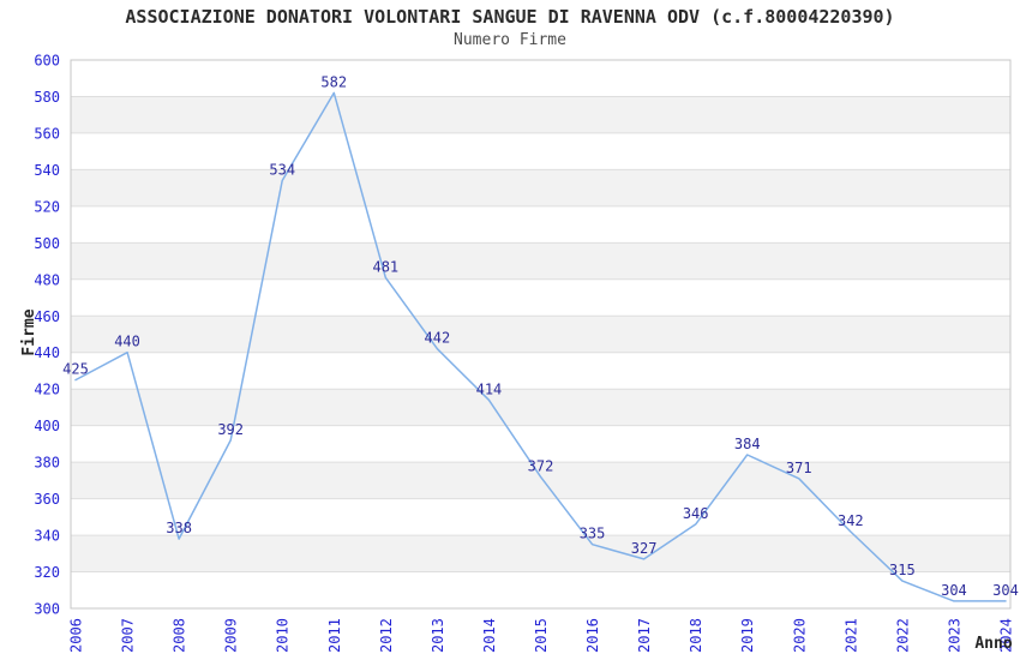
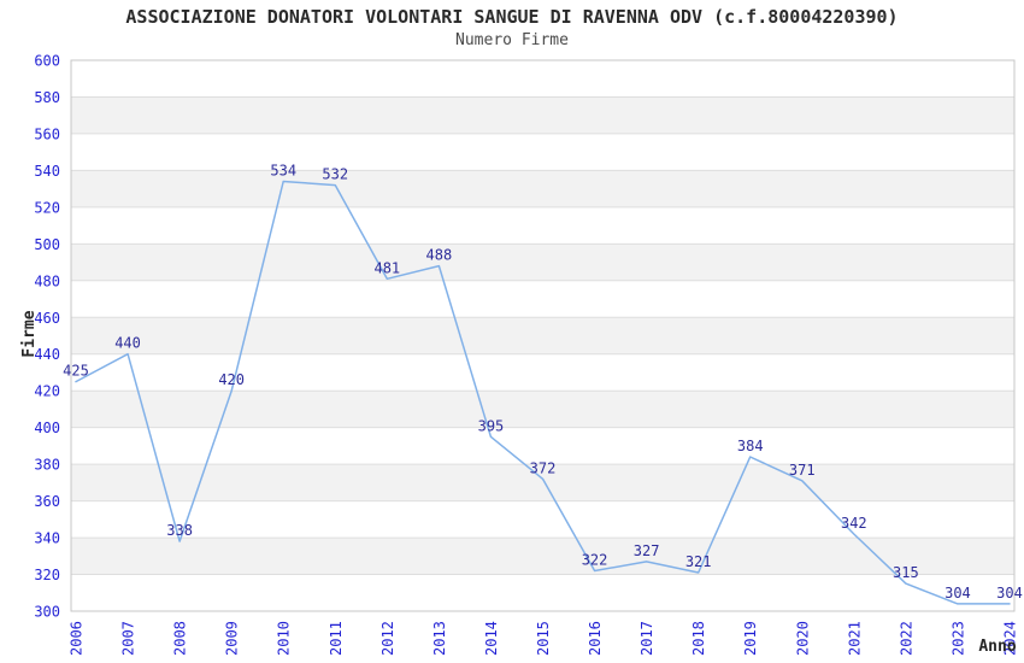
2009: 392 -> 420
2011: 582 -> 532
2013: 442 -> 488
2014: 414 -> 395
2016: 335 -> 322
2018: 346 -> 321
